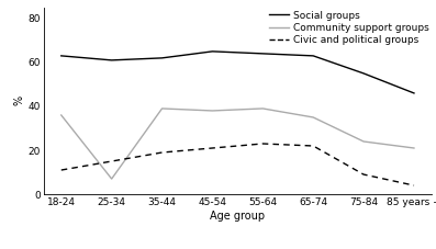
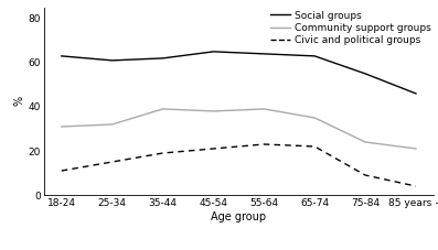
Community support groups/18-24: 36 -> 31
Community support groups/25-34: 7 -> 32
